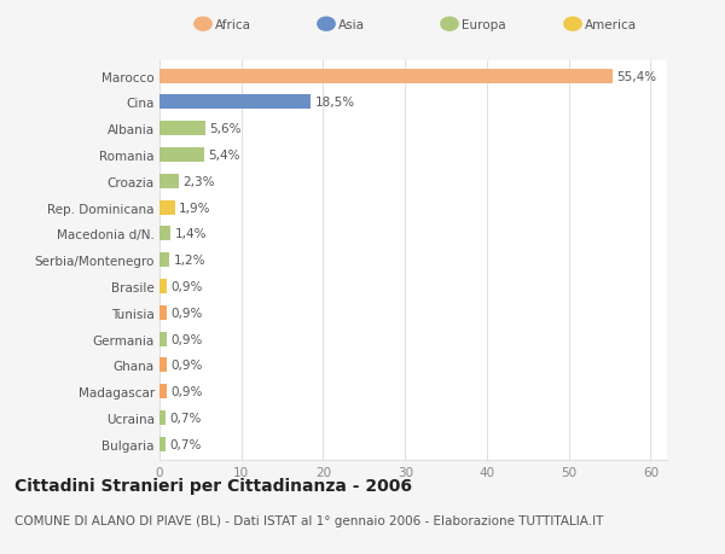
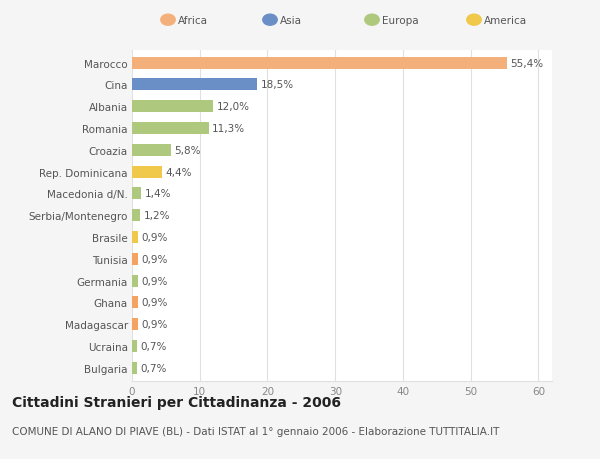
Albania: 5,6% -> 12,0%
Romania: 5,4% -> 11,3%
Croazia: 2,3% -> 5,8%
Rep. Dominicana: 1,9% -> 4,4%
